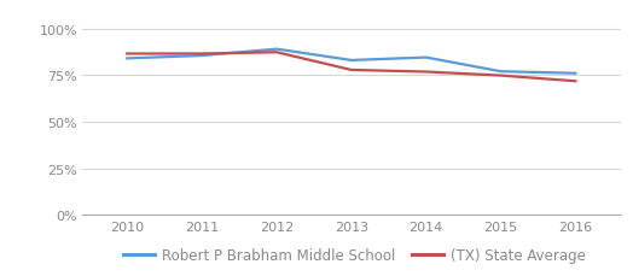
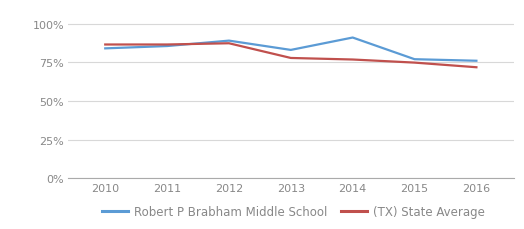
Robert P Brabham Middle School/2014: 84% -> 91%
